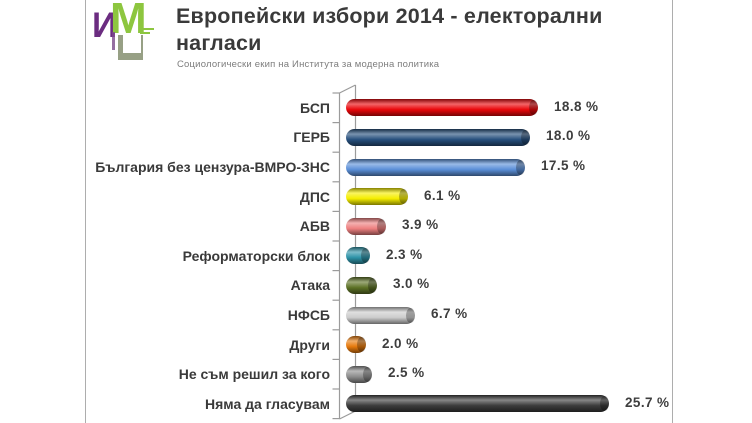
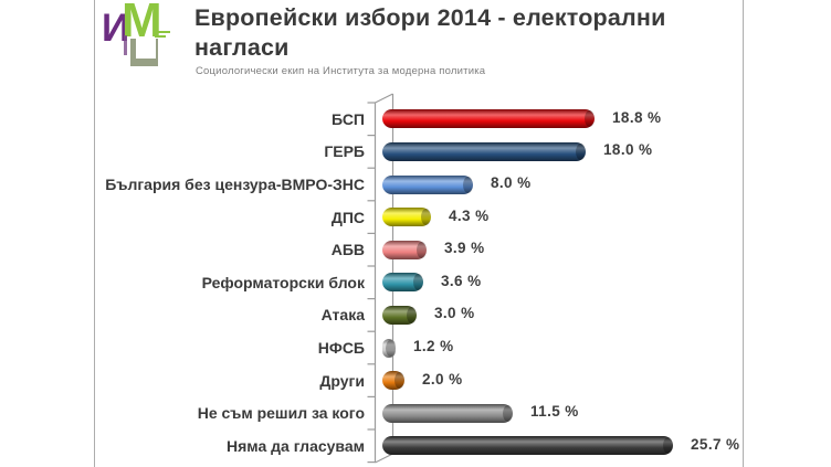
България без цензура-ВМРО-ЗНС: 17.5 -> 8.0
ДПС: 6.1 -> 4.3
Реформаторски блок: 2.3 -> 3.6
НФСБ: 6.7 -> 1.2
Не съм решил за кого: 2.5 -> 11.5
